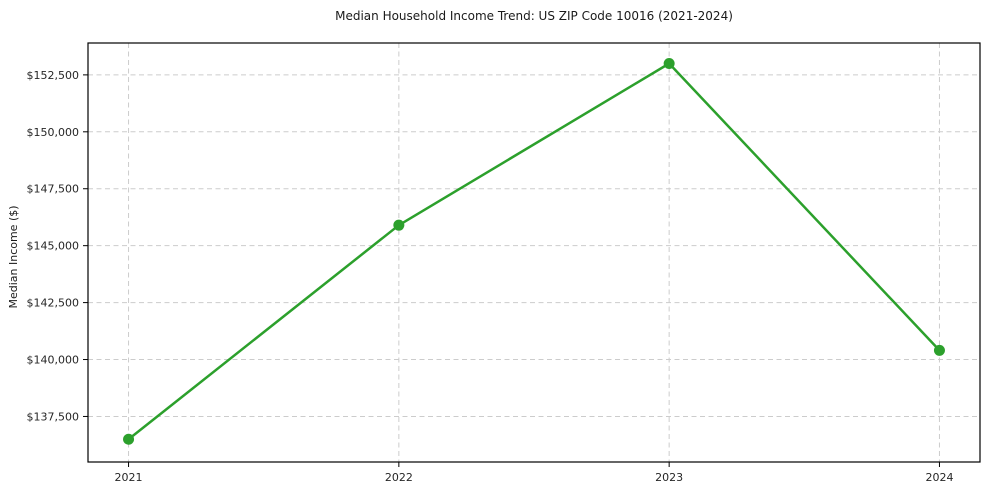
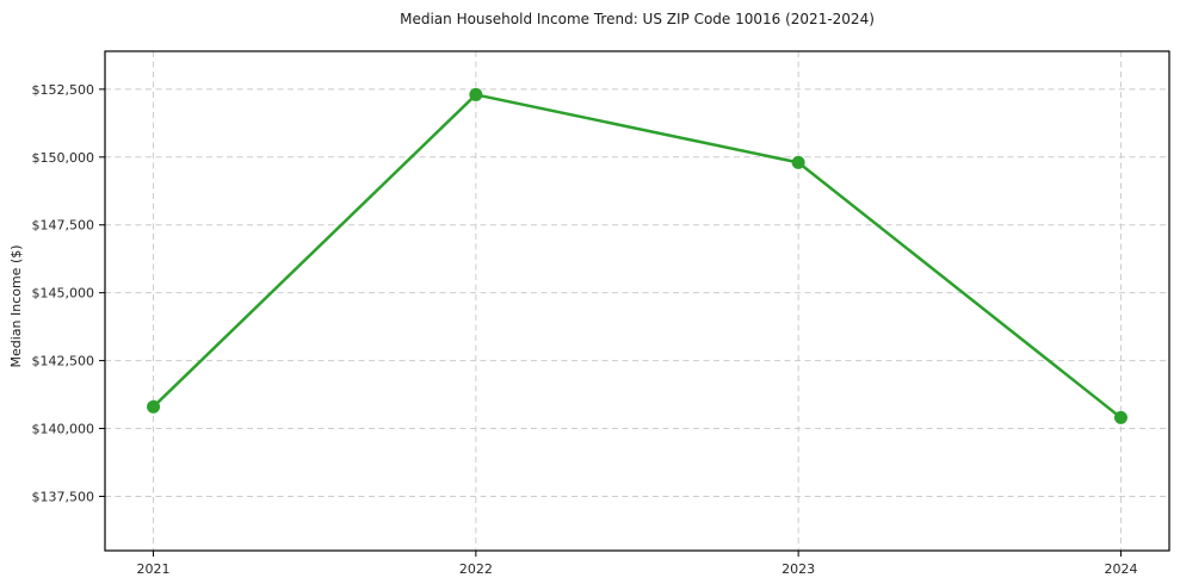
2021: $136500 -> $140800
2022: $145900 -> $152300
2023: $153000 -> $149800
